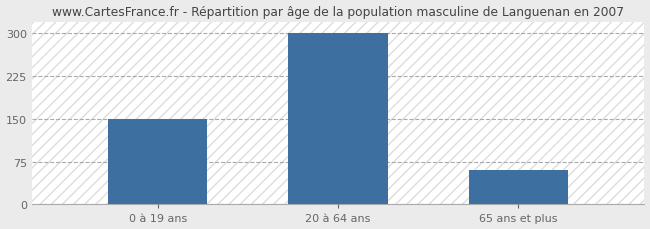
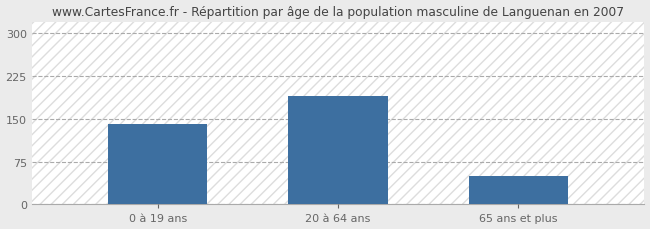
0 à 19 ans: 150 -> 140
20 à 64 ans: 300 -> 190
65 ans et plus: 60 -> 50
